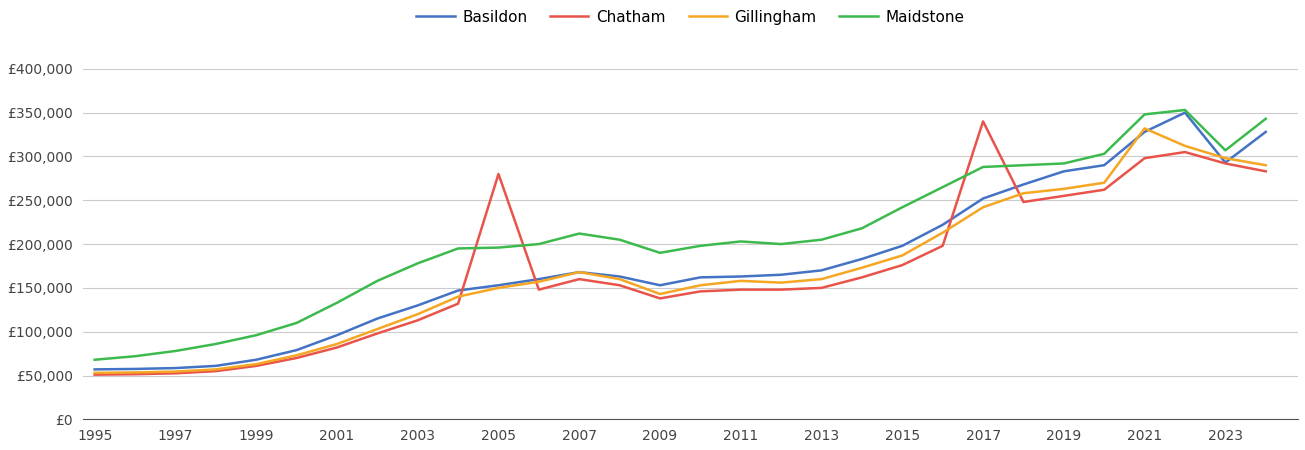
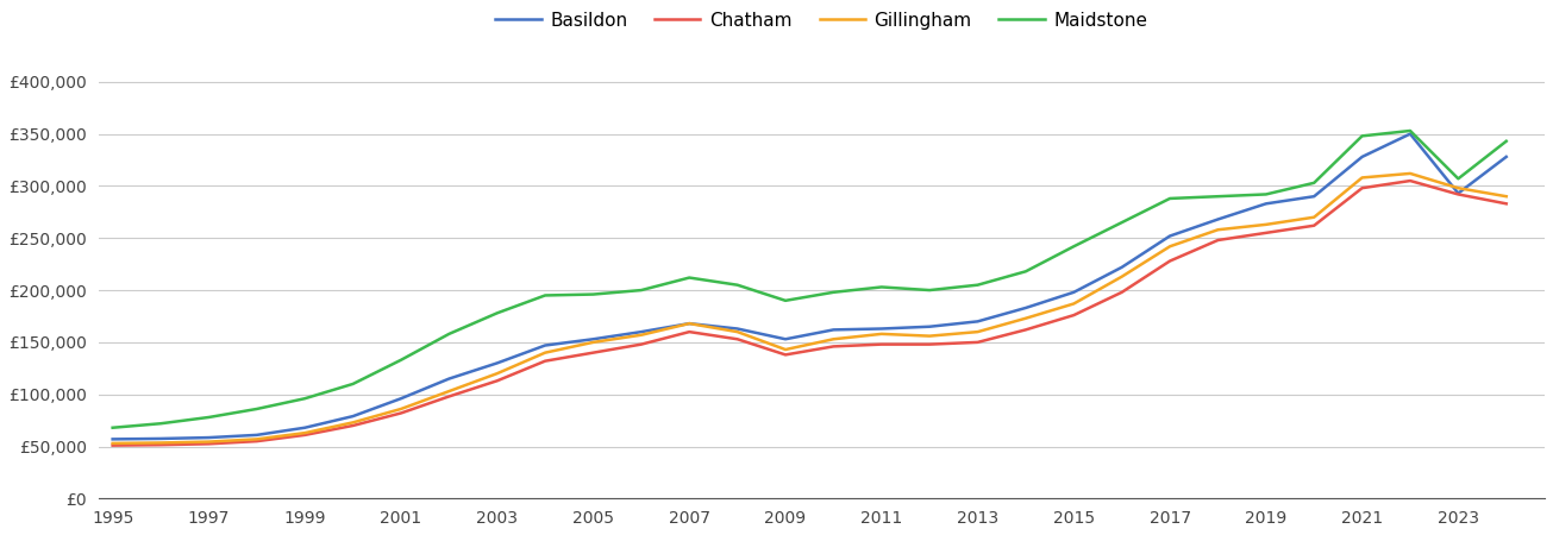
Chatham/2005: £280,000 -> £140,000
Chatham/2017: £340,000 -> £228,000
Gillingham/2021: £332,000 -> £308,000
